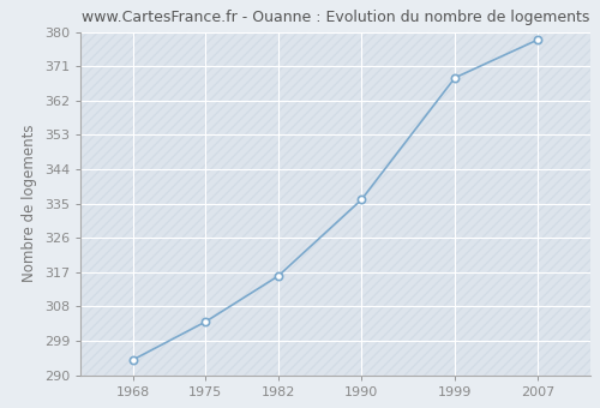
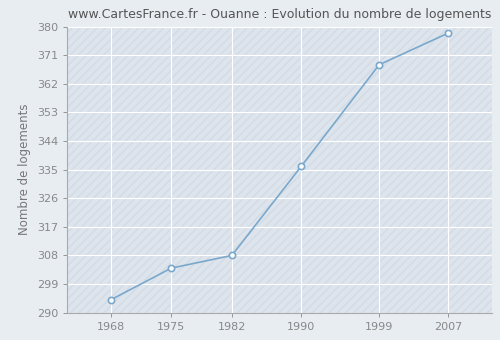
1982: 316 -> 308
